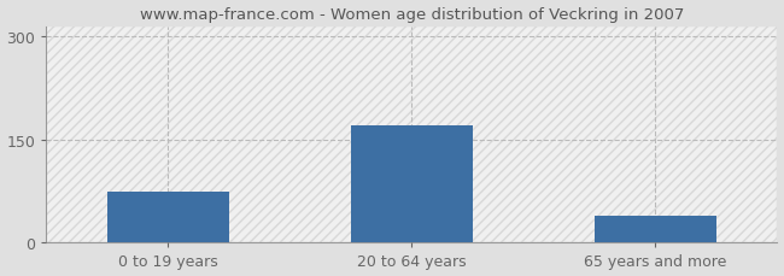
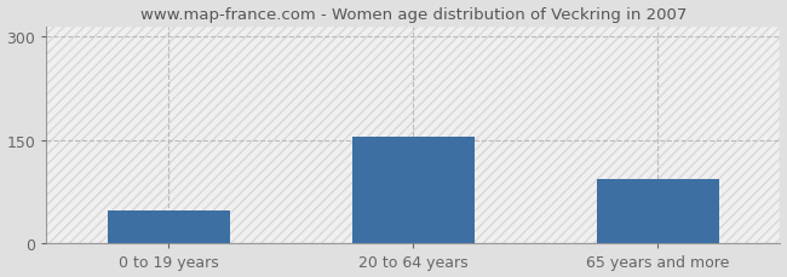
0 to 19 years: 75 -> 48
20 to 64 years: 170 -> 154
65 years and more: 40 -> 94
